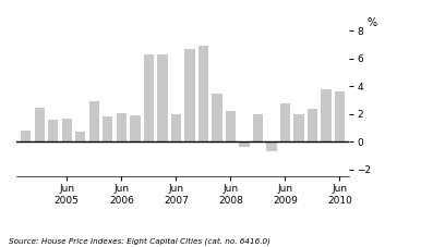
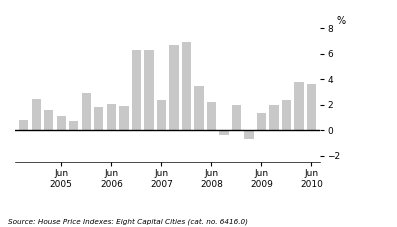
Jun 2005: 1.7 -> 1.1
Jun 2007: 2.0 -> 2.4
Jun 2009: 2.8 -> 1.4
